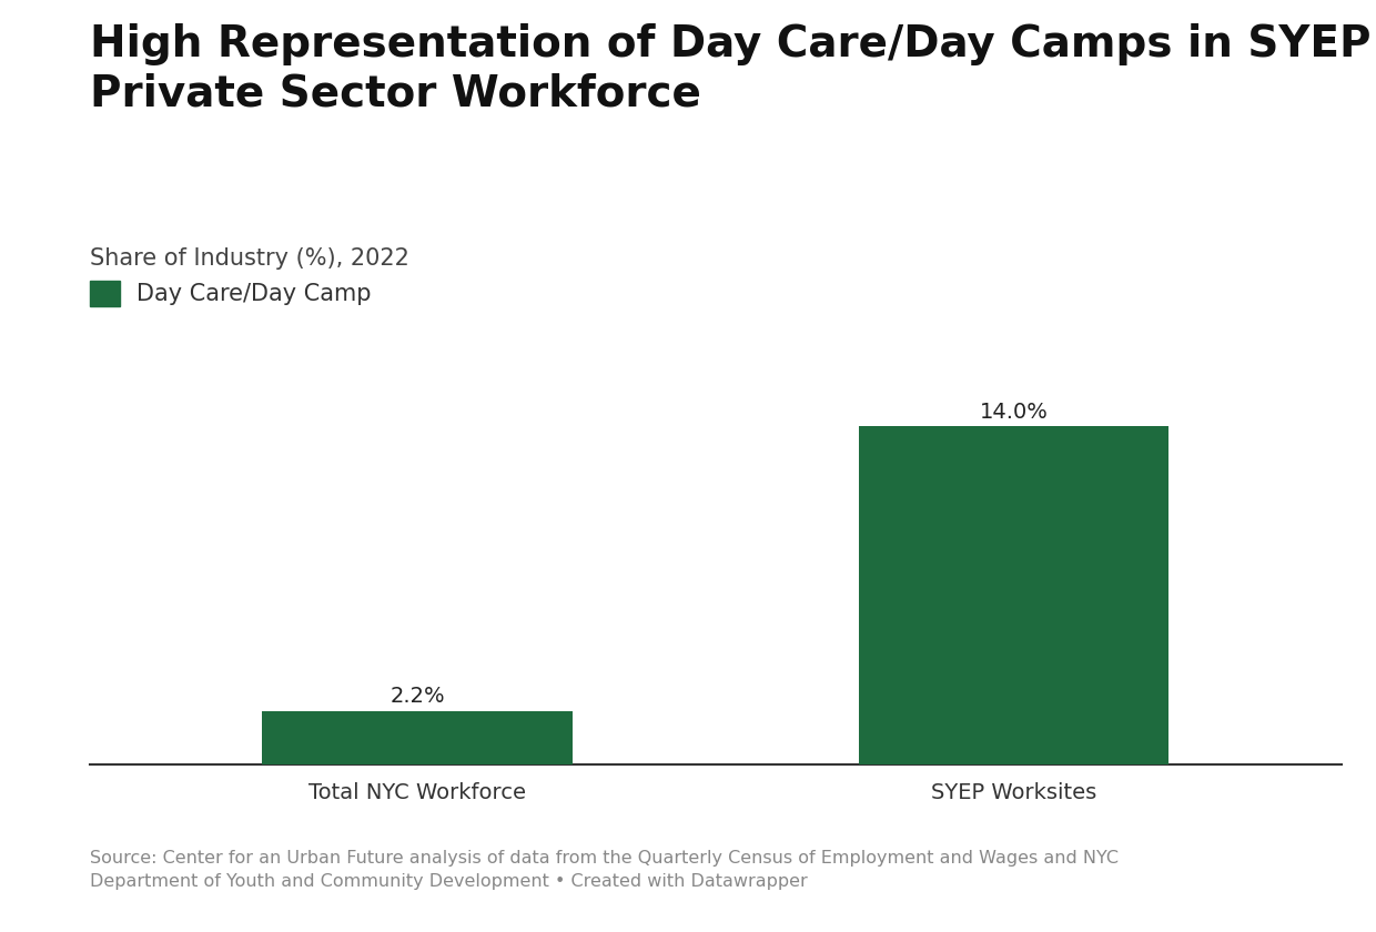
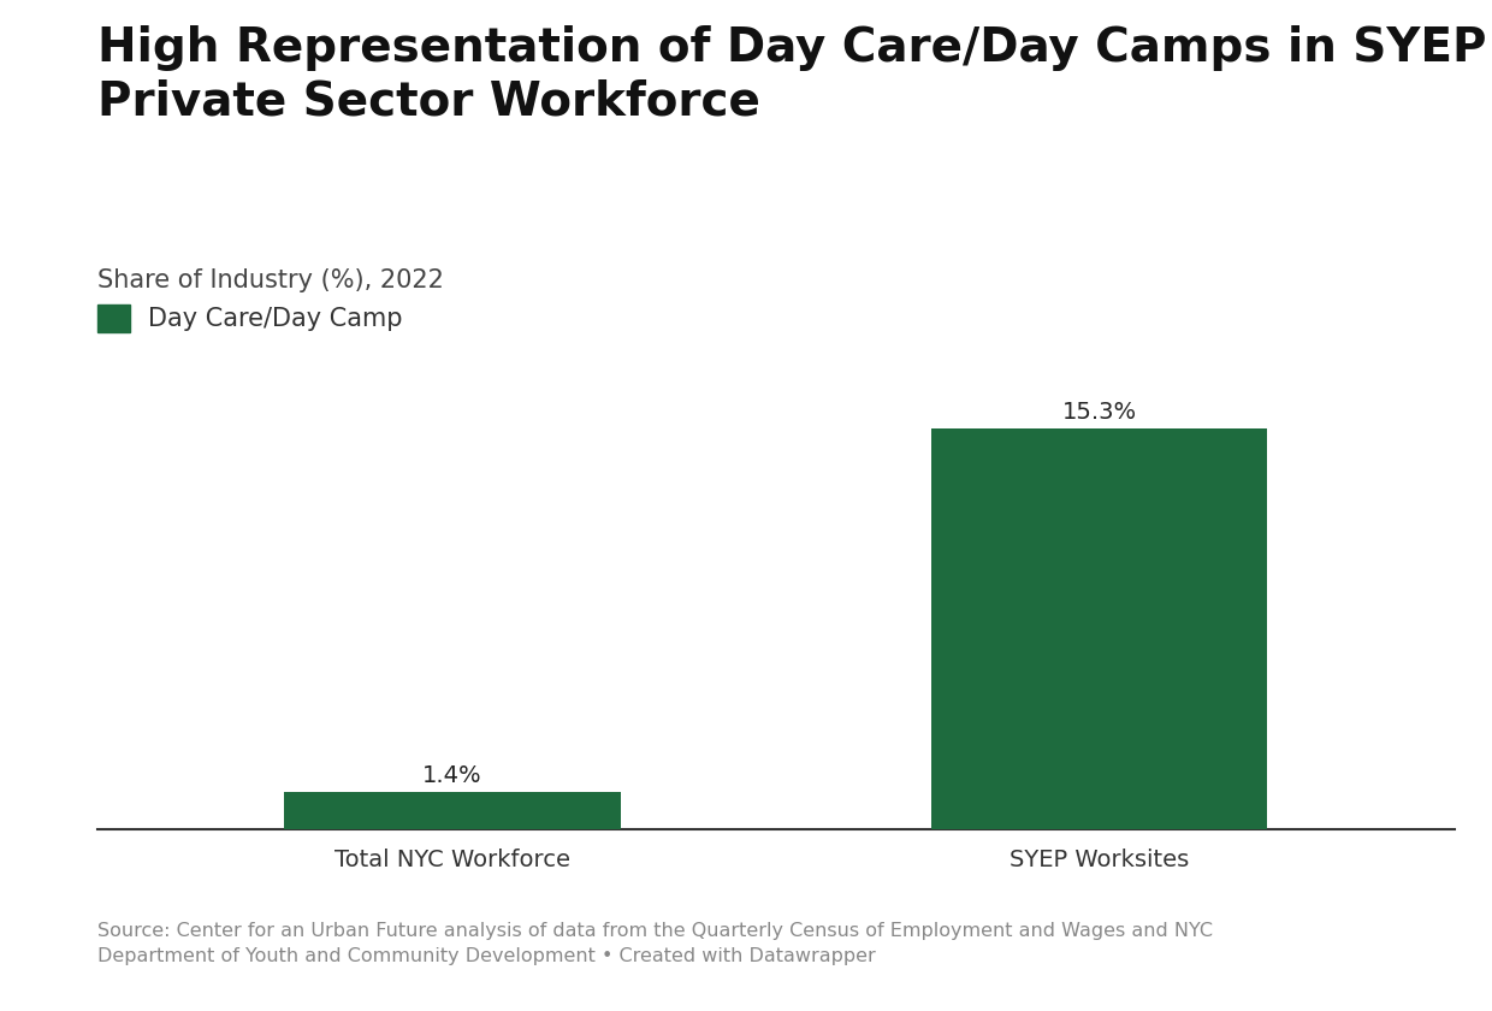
Total NYC Workforce: 2.2% -> 1.4%
SYEP Worksites: 14.0% -> 15.3%
